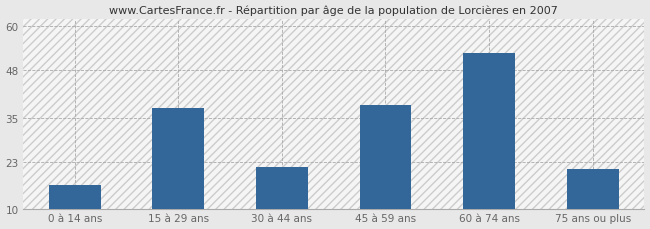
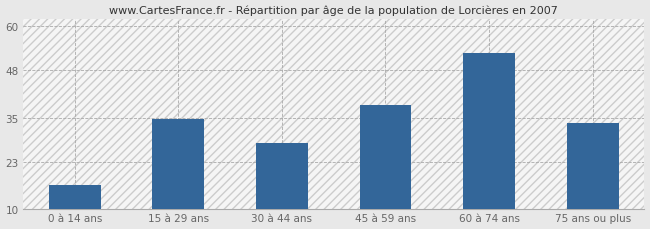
15 à 29 ans: 37.5 -> 34.5
30 à 44 ans: 21.5 -> 28.0
75 ans ou plus: 21.0 -> 33.5
